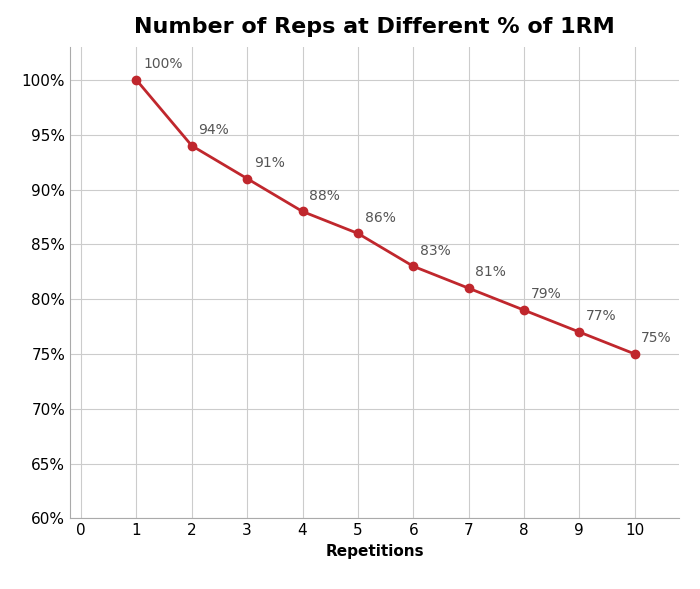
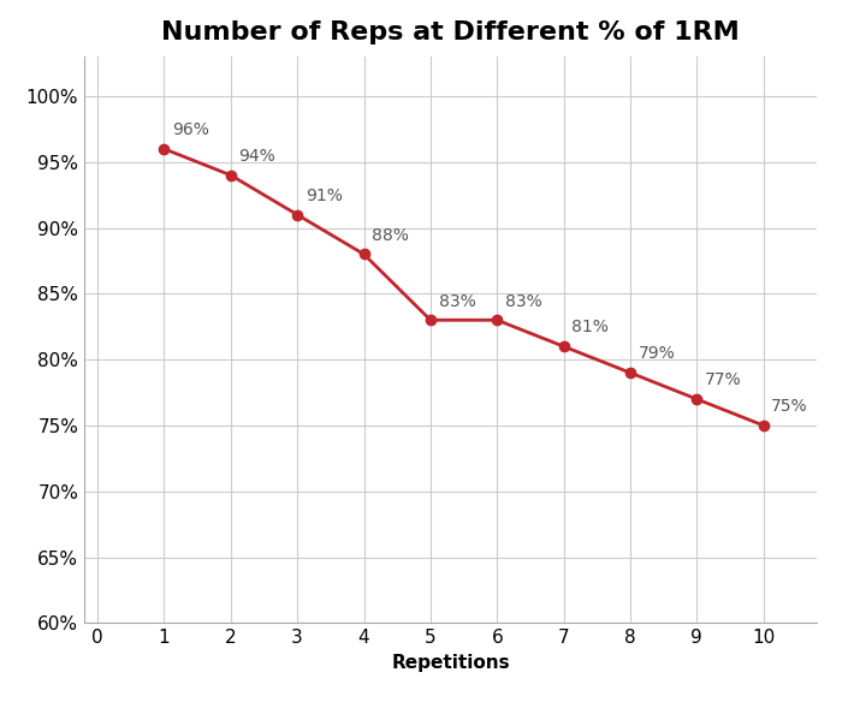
1: 100% -> 96%
5: 86% -> 83%
